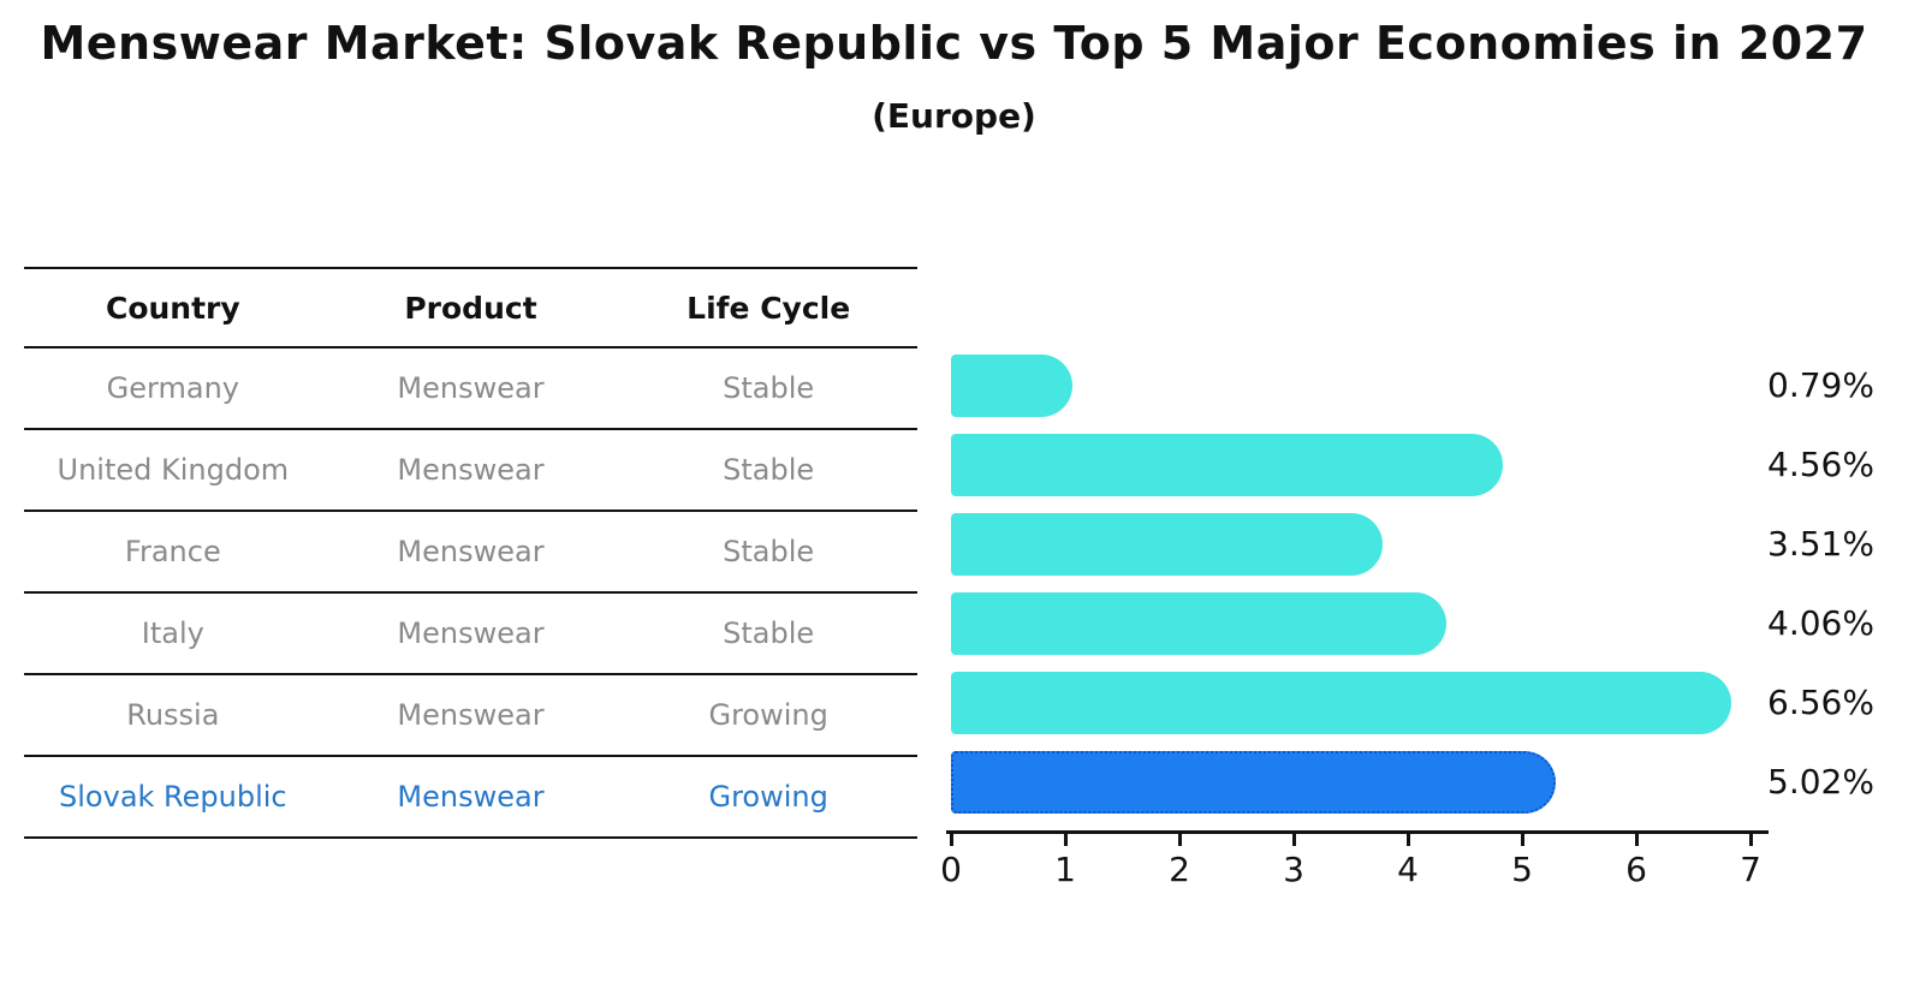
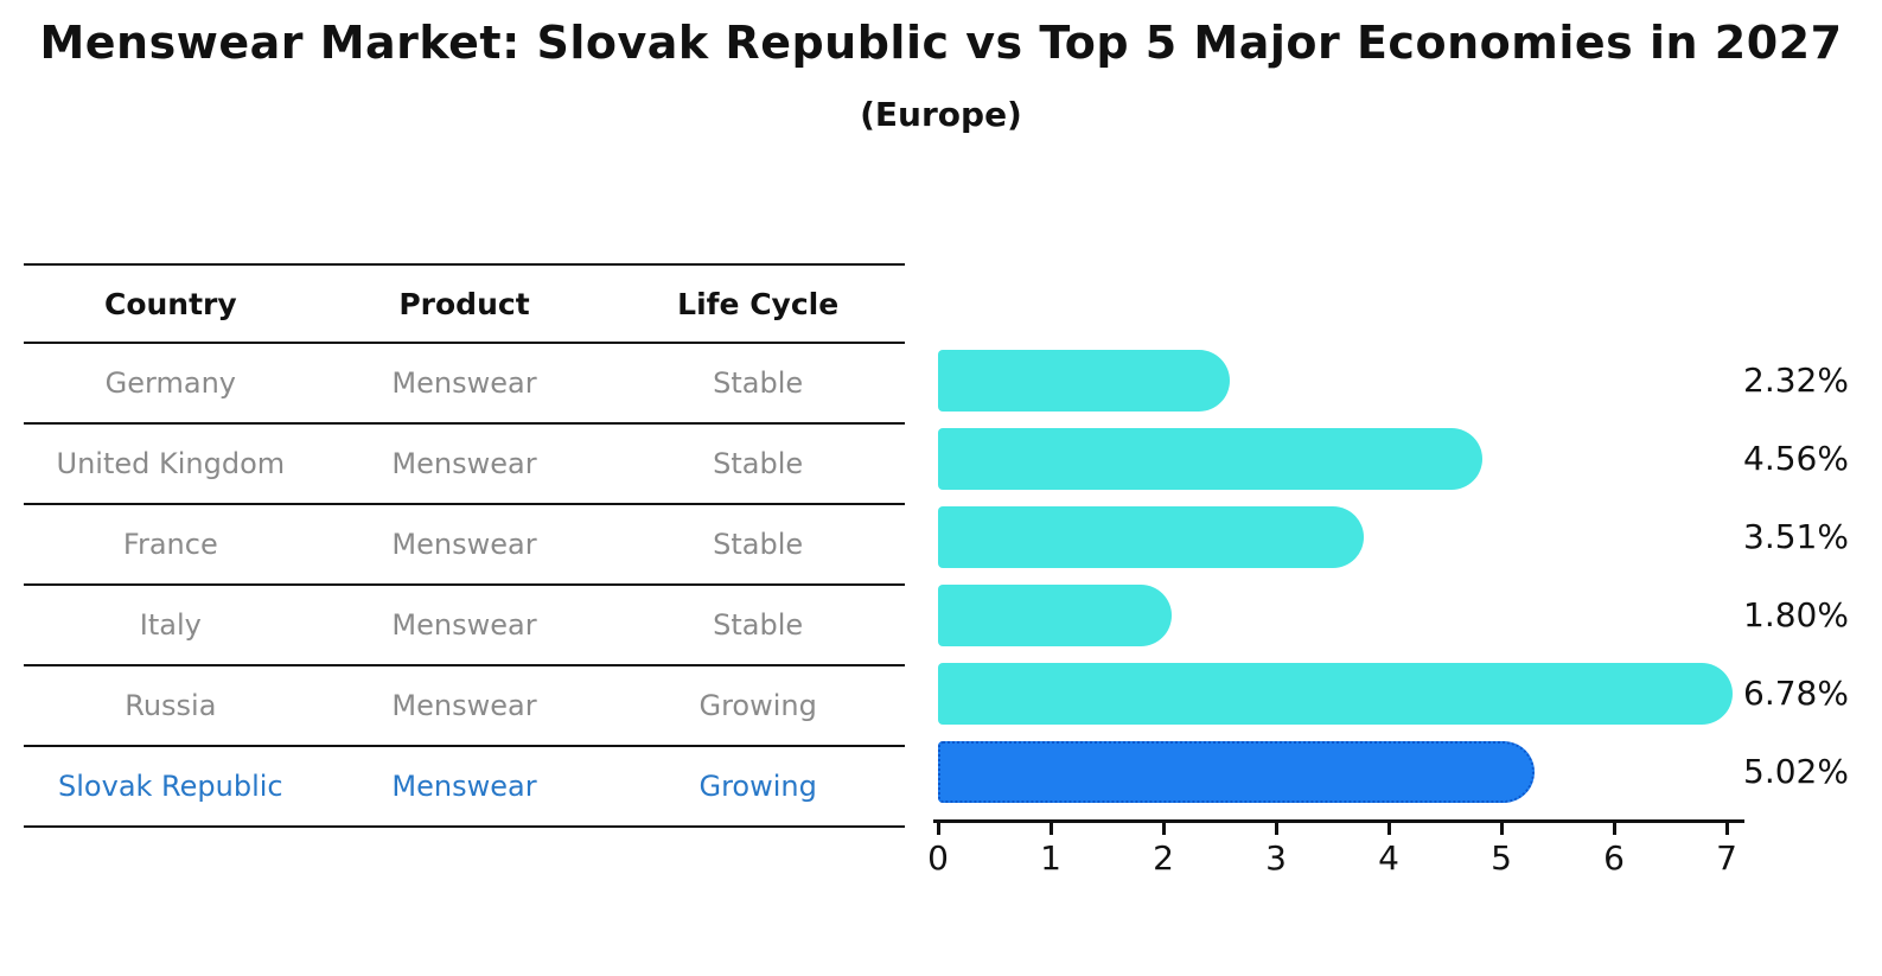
Germany: 0.79% -> 2.32%
Italy: 4.06% -> 1.80%
Russia: 6.56% -> 6.78%
